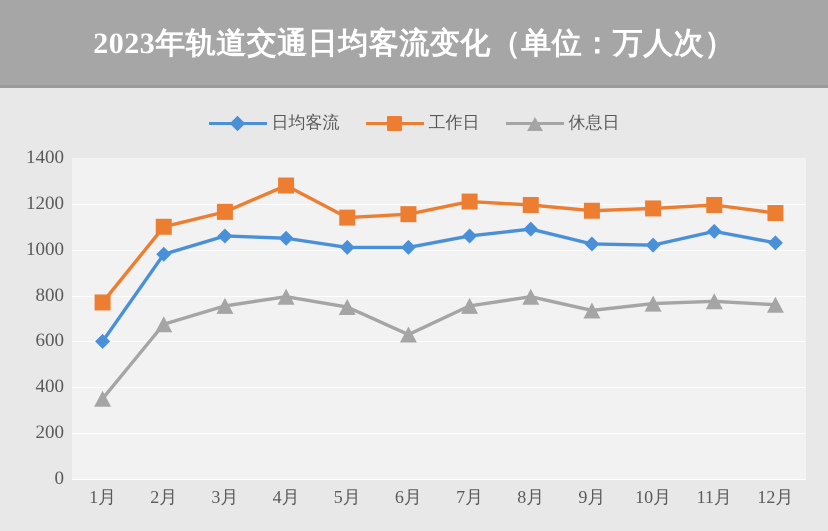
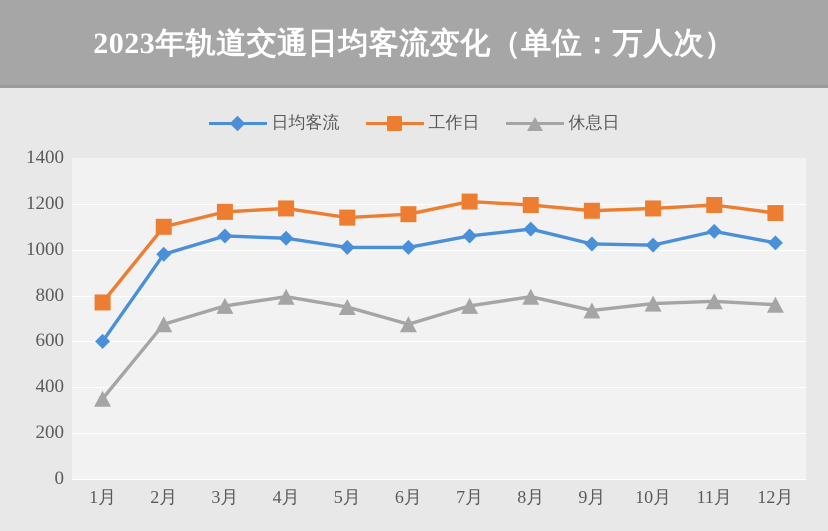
工作日/4月: 1280 -> 1180
休息日/6月: 630 -> 680
